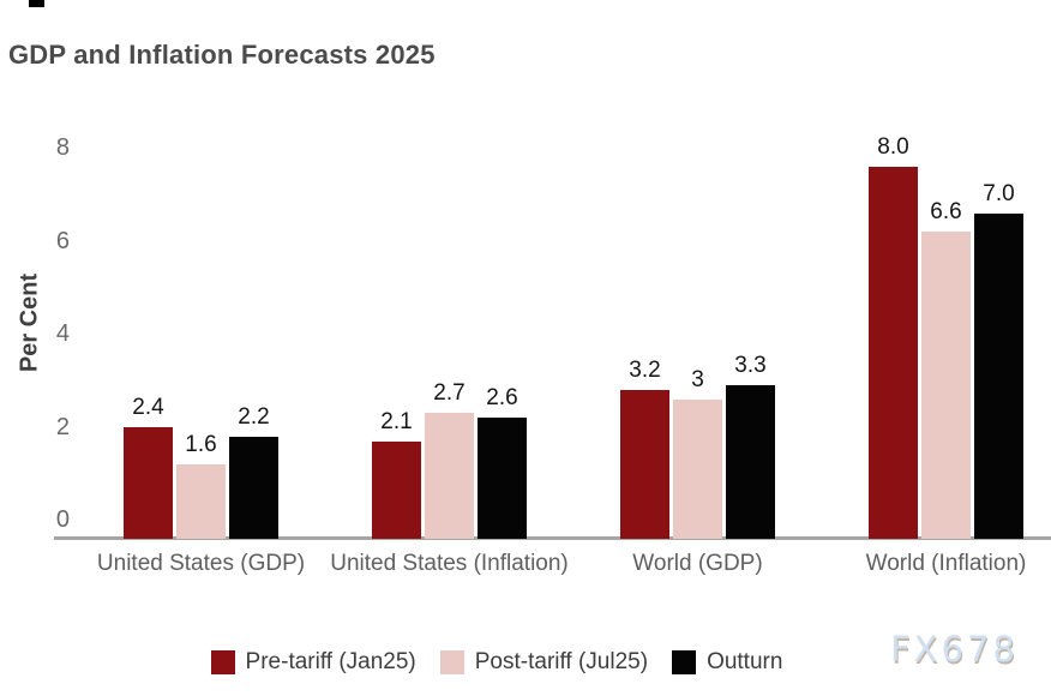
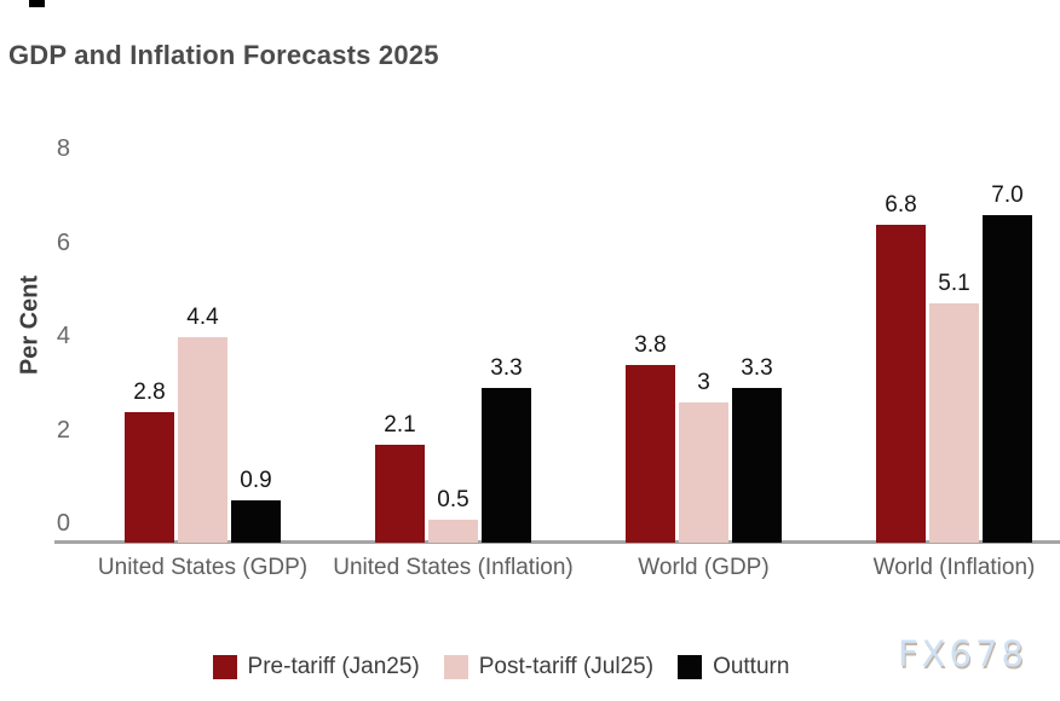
Pre-tariff (Jan25)/United States (GDP): 2.4 -> 2.8
Post-tariff (Jul25)/United States (GDP): 1.6 -> 4.4
Outturn/United States (GDP): 2.2 -> 0.9
Post-tariff (Jul25)/United States (Inflation): 2.7 -> 0.5
Outturn/United States (Inflation): 2.6 -> 3.3
Pre-tariff (Jan25)/World (GDP): 3.2 -> 3.8
Pre-tariff (Jan25)/World (Inflation): 8.0 -> 6.8
Post-tariff (Jul25)/World (Inflation): 6.6 -> 5.1
